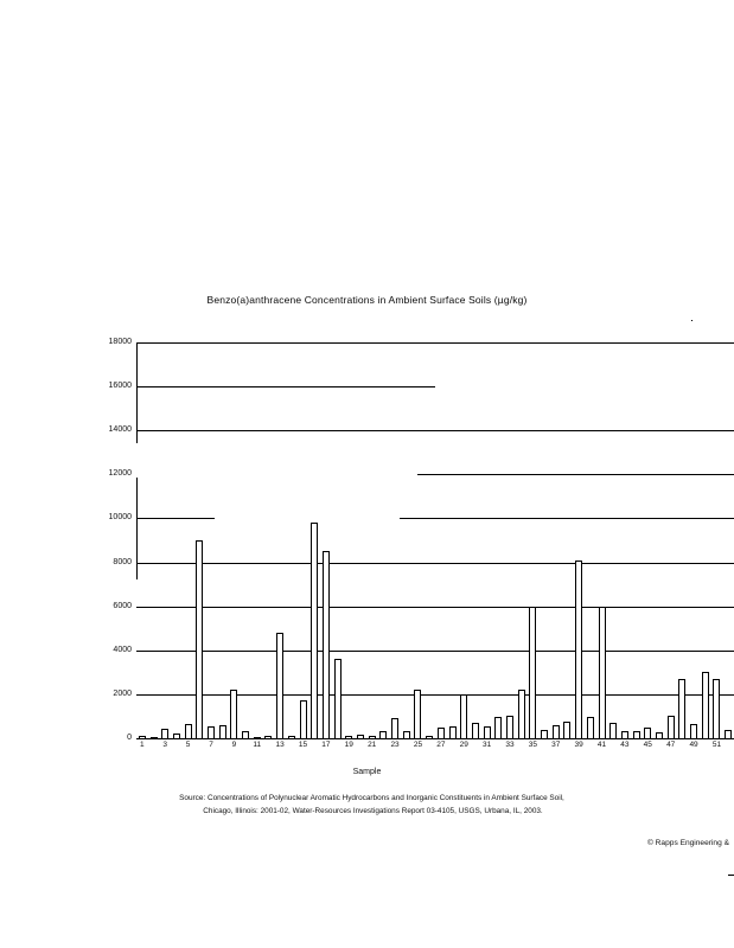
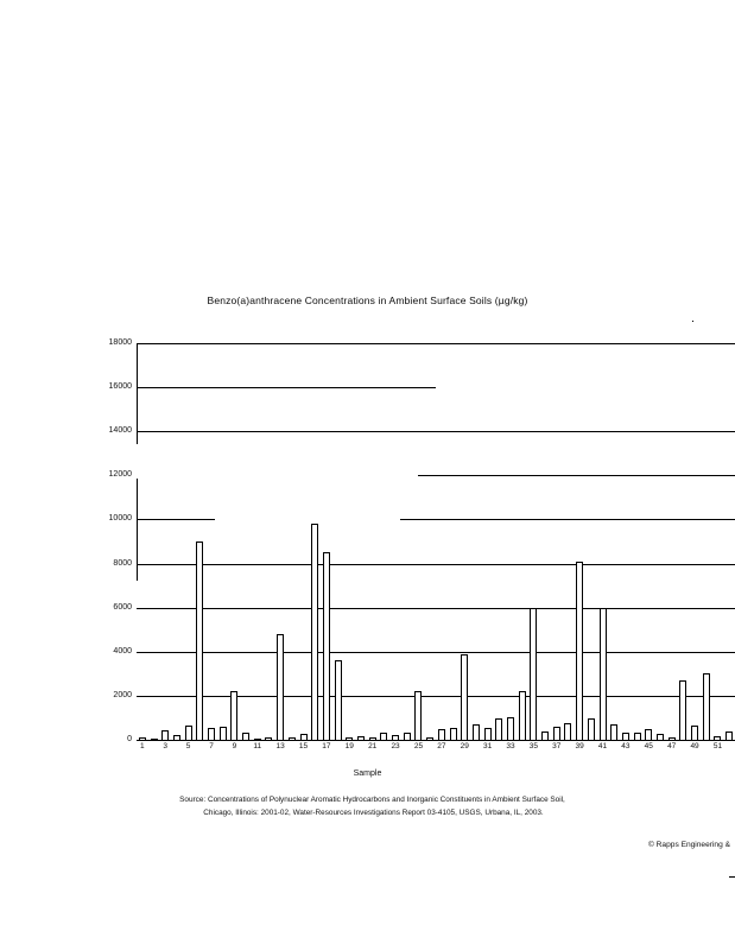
15: 1700 -> 200
23: 900 -> 200
29: 2000 -> 3900
47: 1000 -> 100
51: 2700 -> 200
